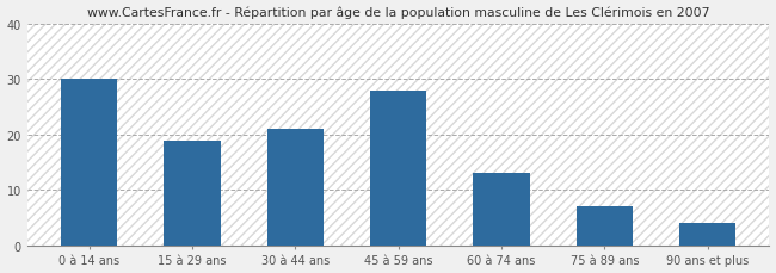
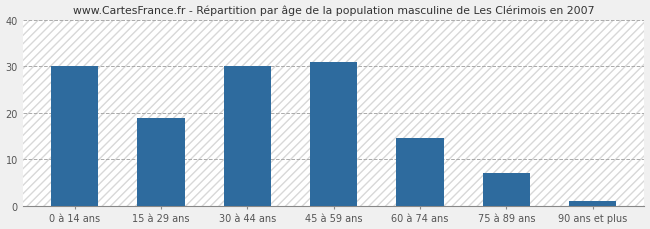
30 à 44 ans: 21.0 -> 30.0
45 à 59 ans: 28.0 -> 31.0
60 à 74 ans: 13.0 -> 14.5
90 ans et plus: 4.0 -> 1.0
